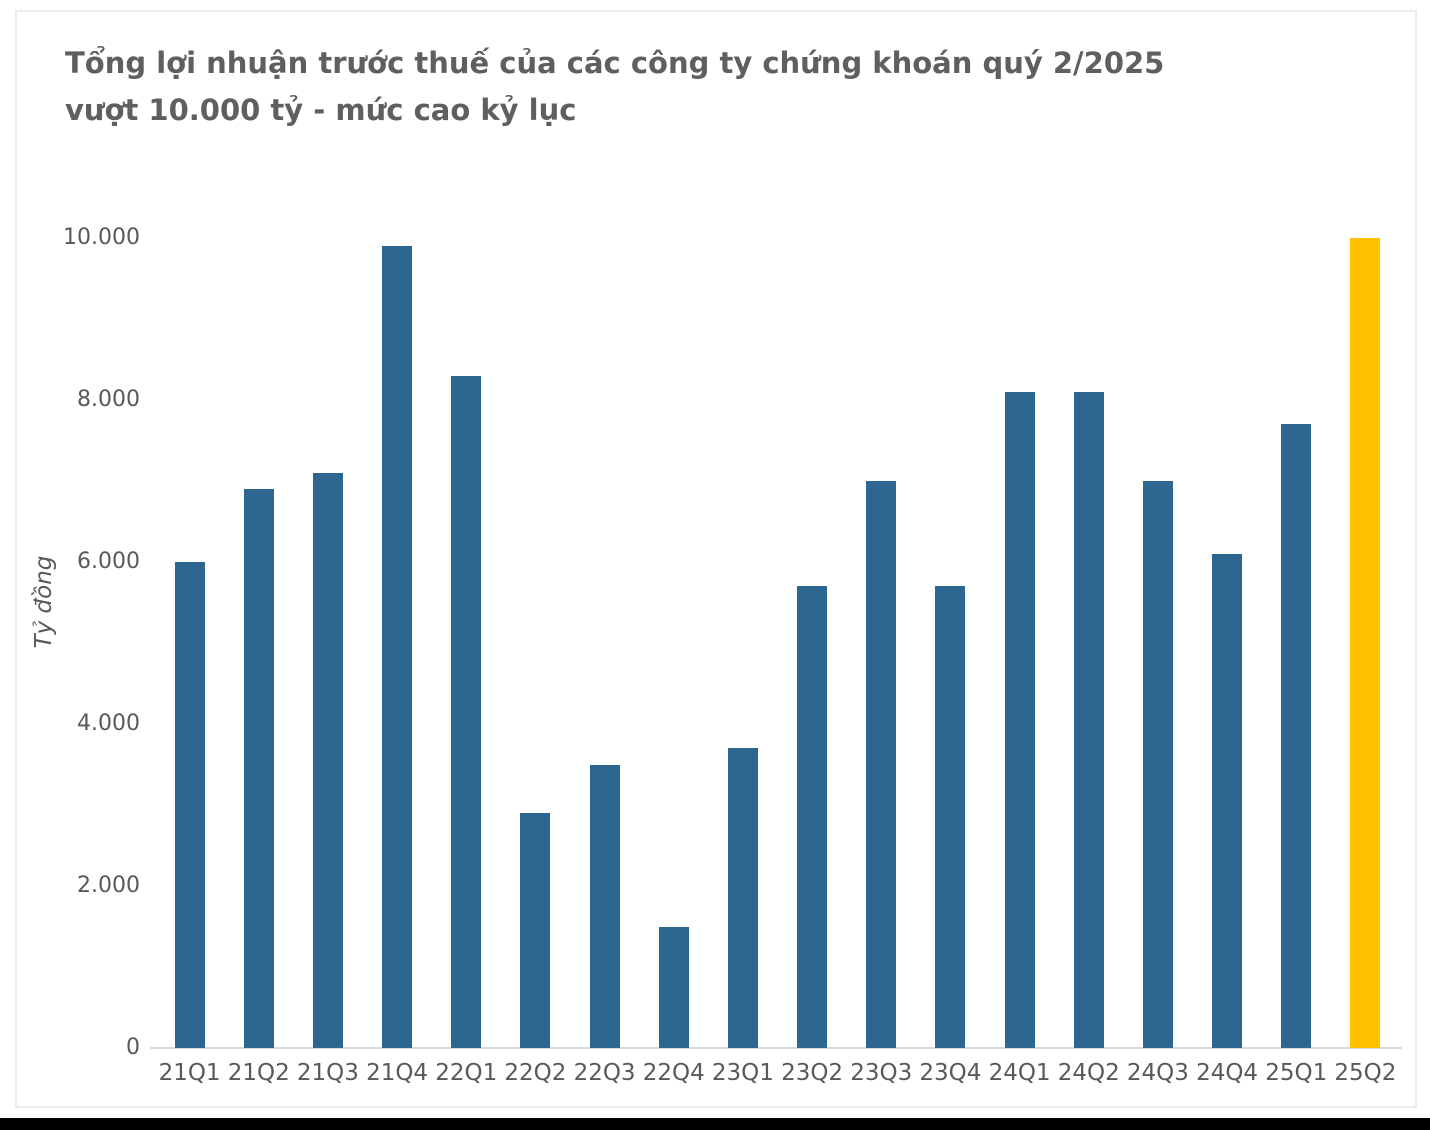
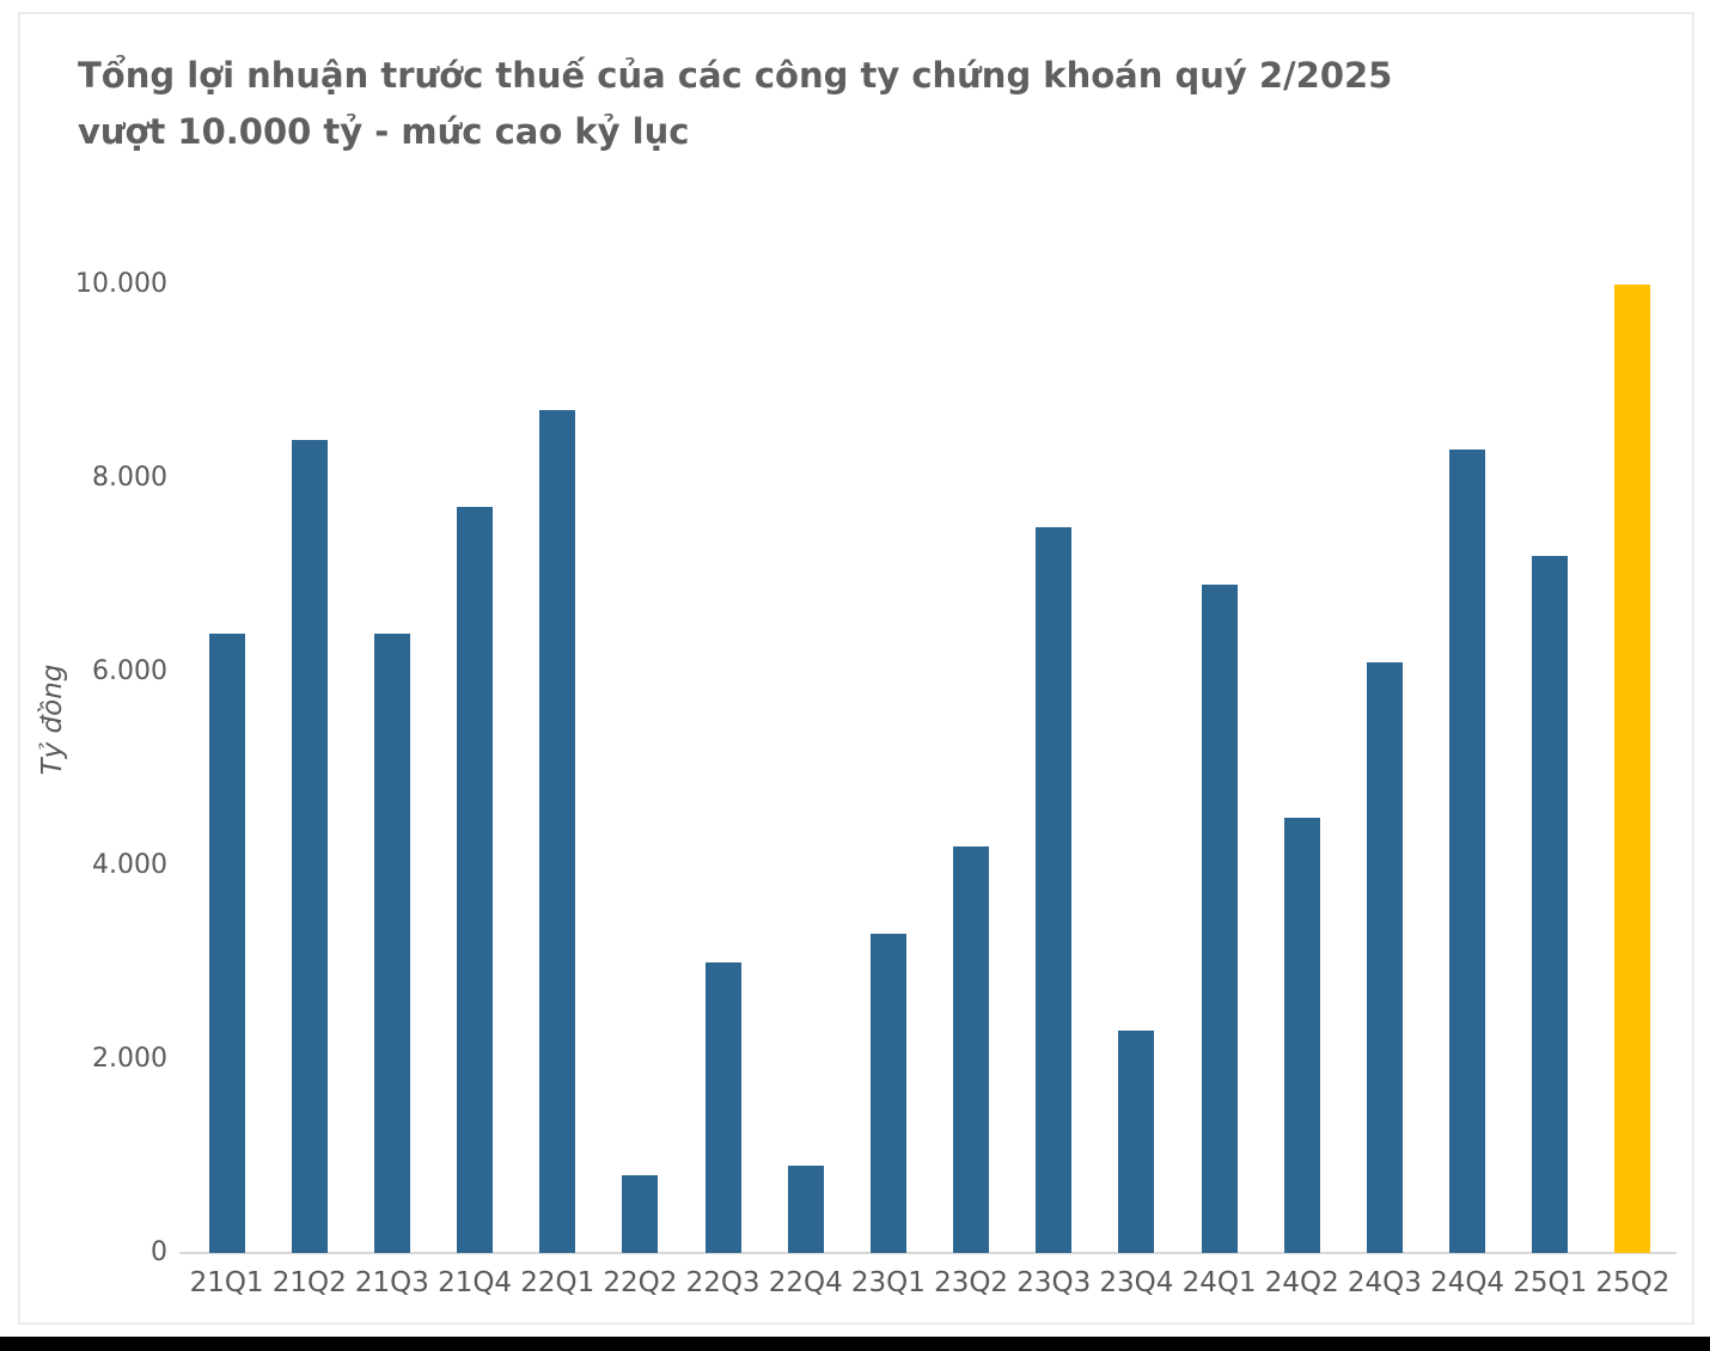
21Q1: 6000 -> 6400
21Q2: 6900 -> 8400
21Q3: 7100 -> 6400
21Q4: 9900 -> 7700
22Q1: 8300 -> 8700
22Q2: 2900 -> 800
22Q3: 3500 -> 3000
22Q4: 1500 -> 900
23Q1: 3700 -> 3300
23Q2: 5700 -> 4200
23Q3: 7000 -> 7500
23Q4: 5700 -> 2300
24Q1: 8100 -> 6900
24Q2: 8100 -> 4500
24Q3: 7000 -> 6100
24Q4: 6100 -> 8300
25Q1: 7700 -> 7200
